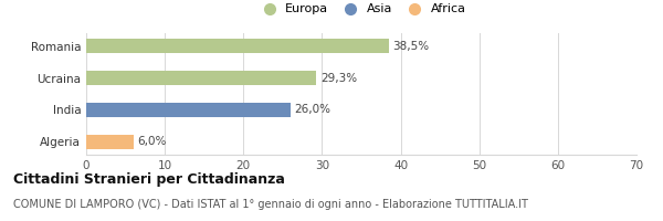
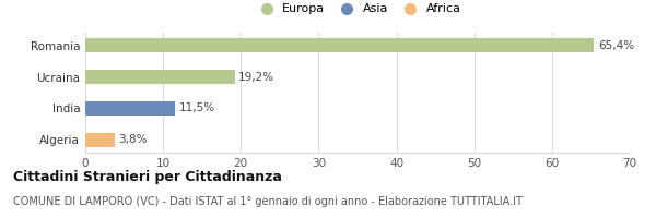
Romania: 38,5% -> 65,4%
Ucraina: 29,3% -> 19,2%
India: 26,0% -> 11,5%
Algeria: 6,0% -> 3,8%
